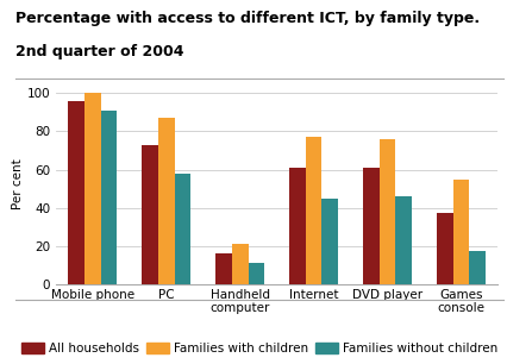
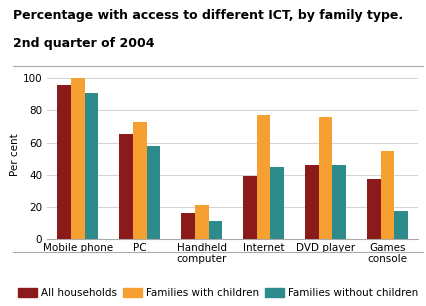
All households/PC: 73 -> 65
Families with children/PC: 87 -> 73
All households/Internet: 61 -> 39
All households/DVD player: 61 -> 46
